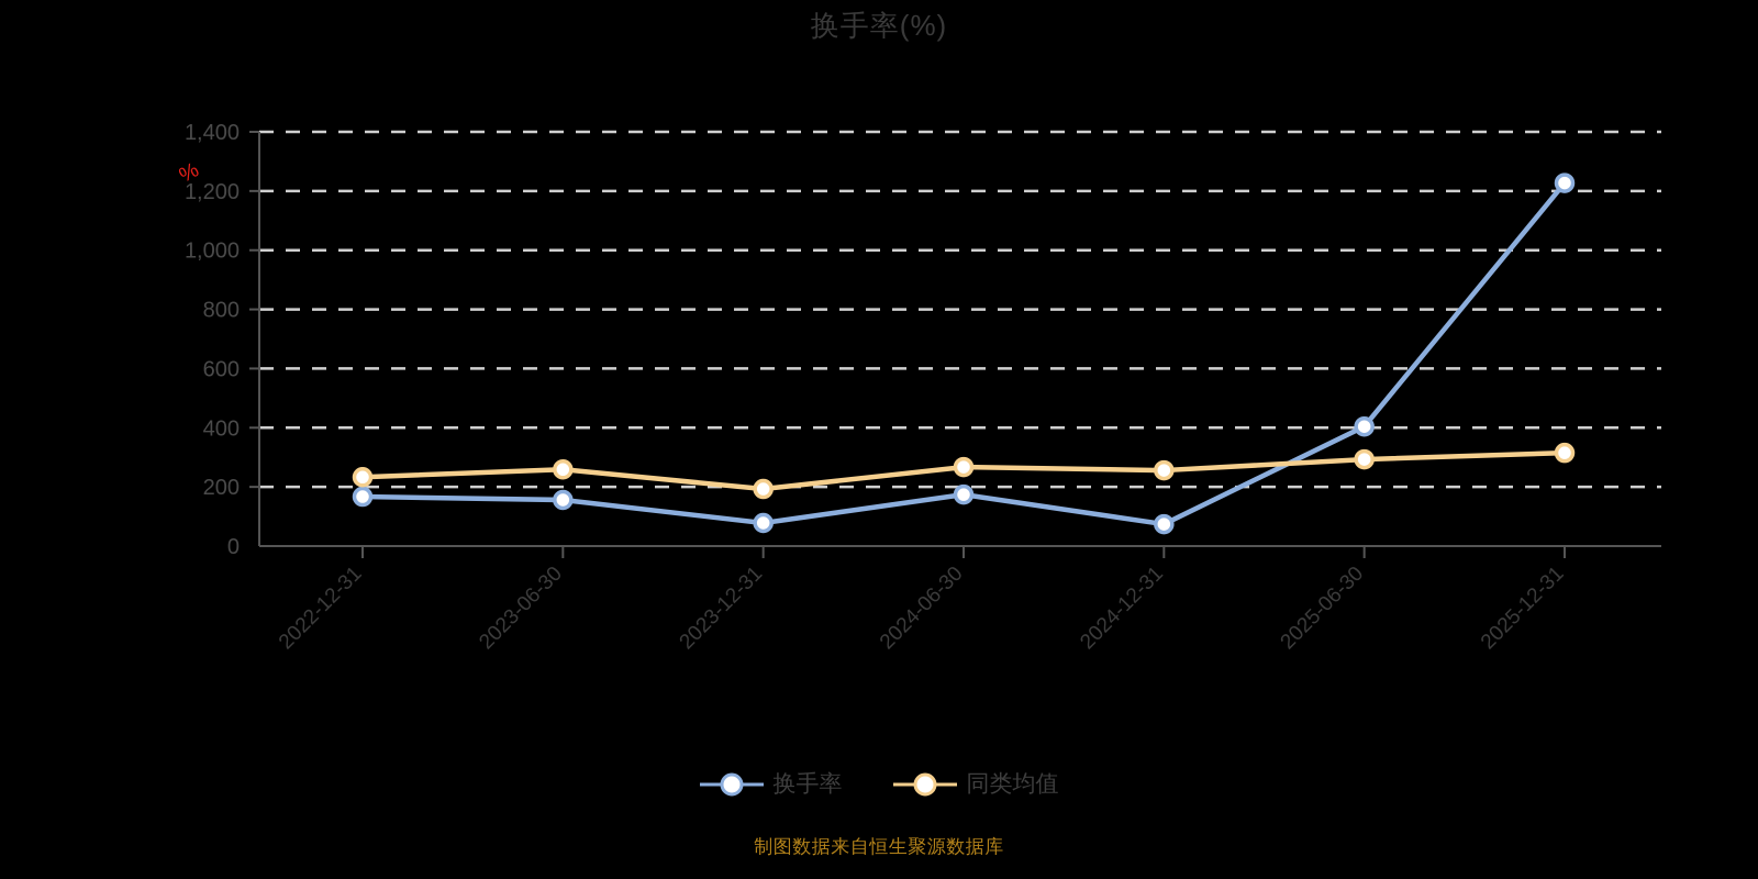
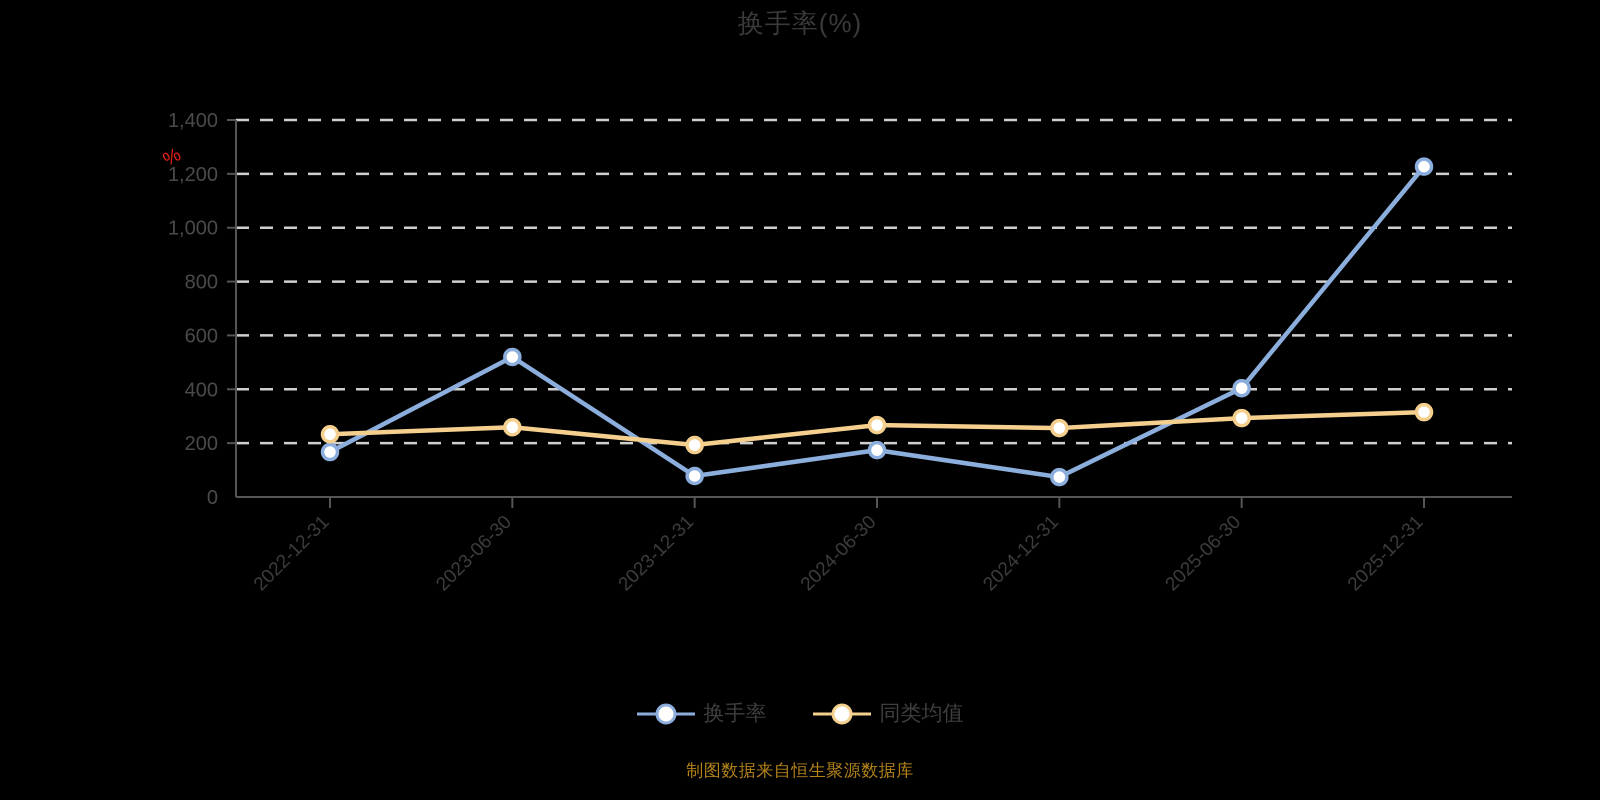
换手率/2023-06-30: 160 -> 520
